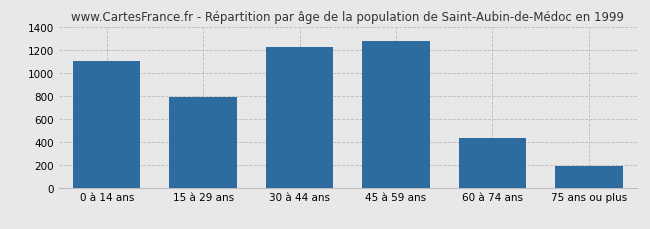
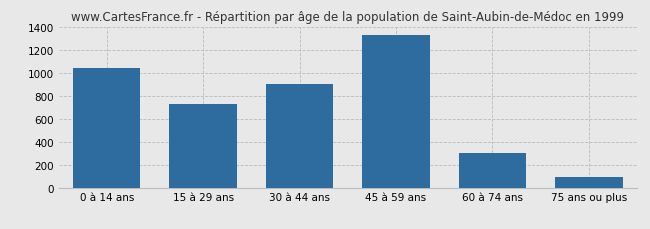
0 à 14 ans: 1100 -> 1040
15 à 29 ans: 780 -> 730
30 à 44 ans: 1220 -> 900
45 à 59 ans: 1280 -> 1330
60 à 74 ans: 430 -> 300
75 ans ou plus: 180 -> 90
